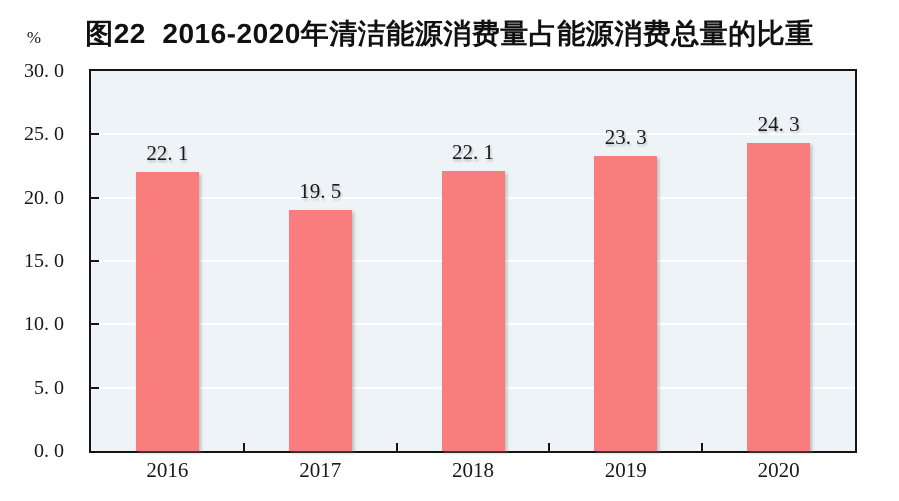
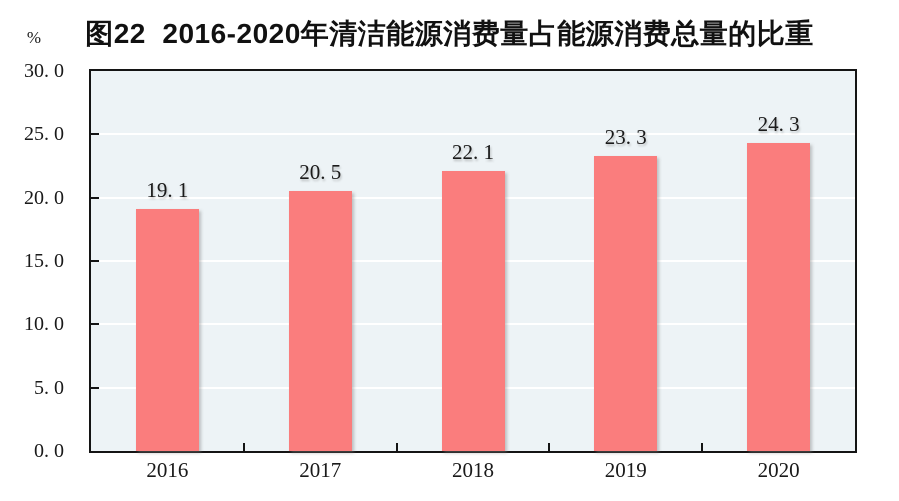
2016: 22 -> 19
2017: 19 -> 20
